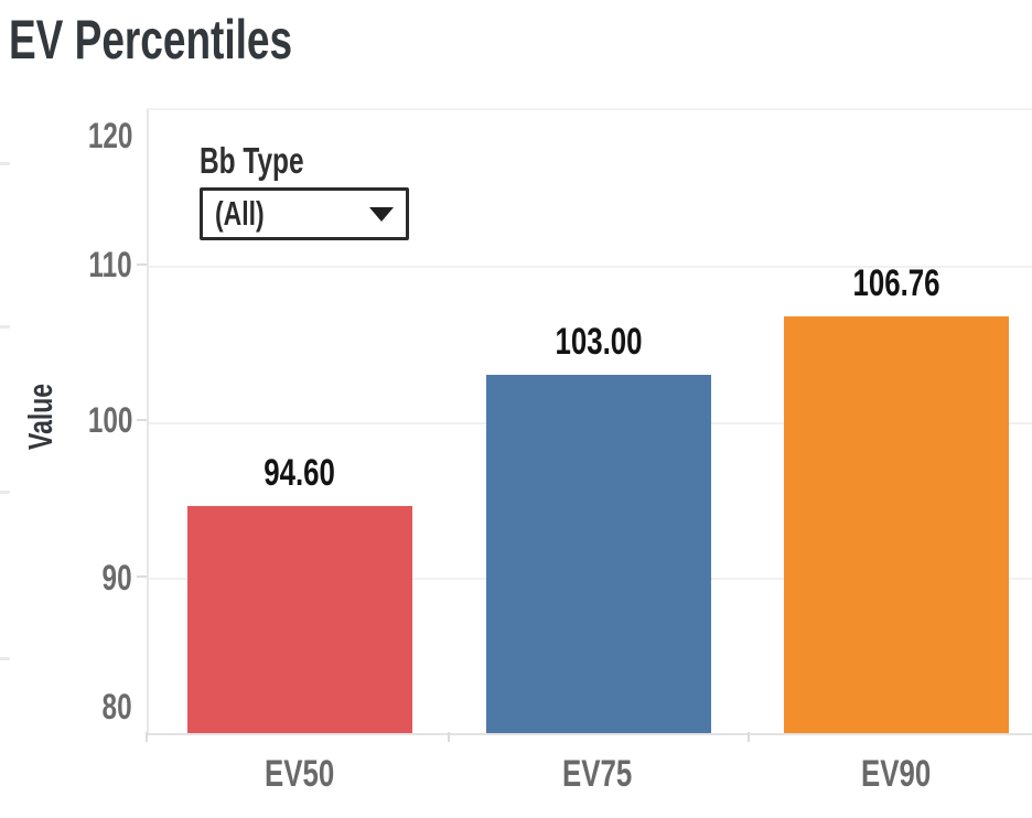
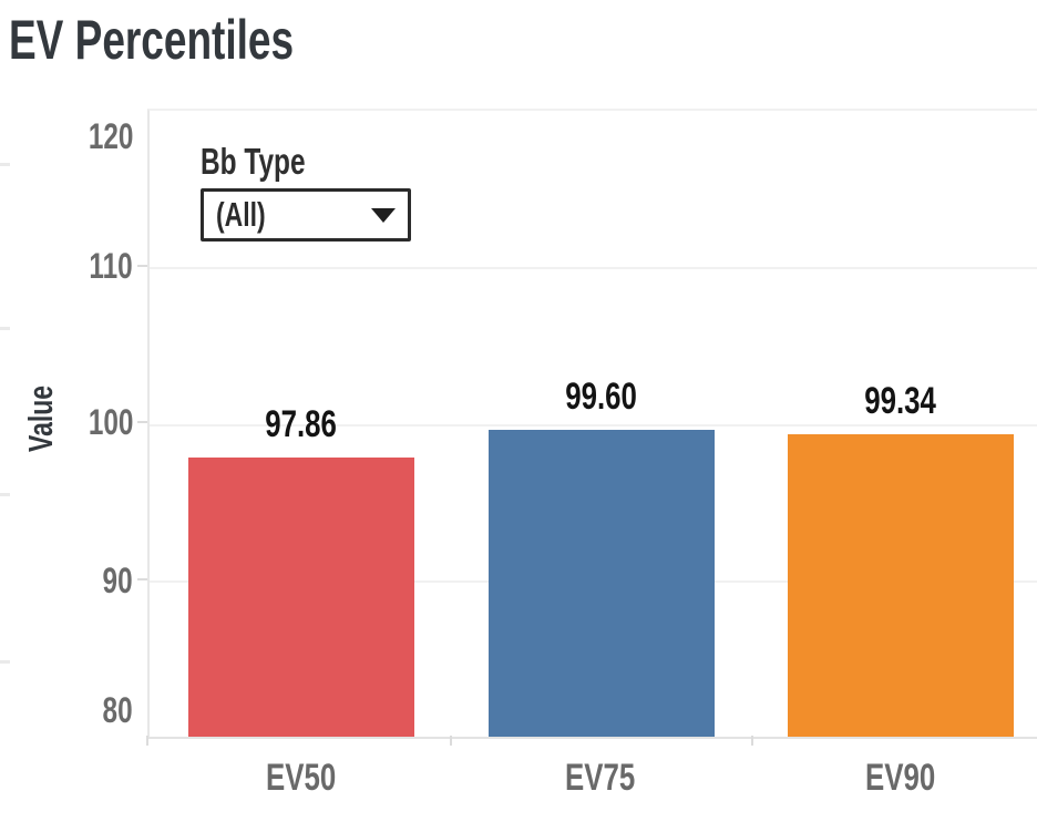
EV50: 94.60 -> 97.86
EV75: 103.00 -> 99.60
EV90: 106.76 -> 99.34
